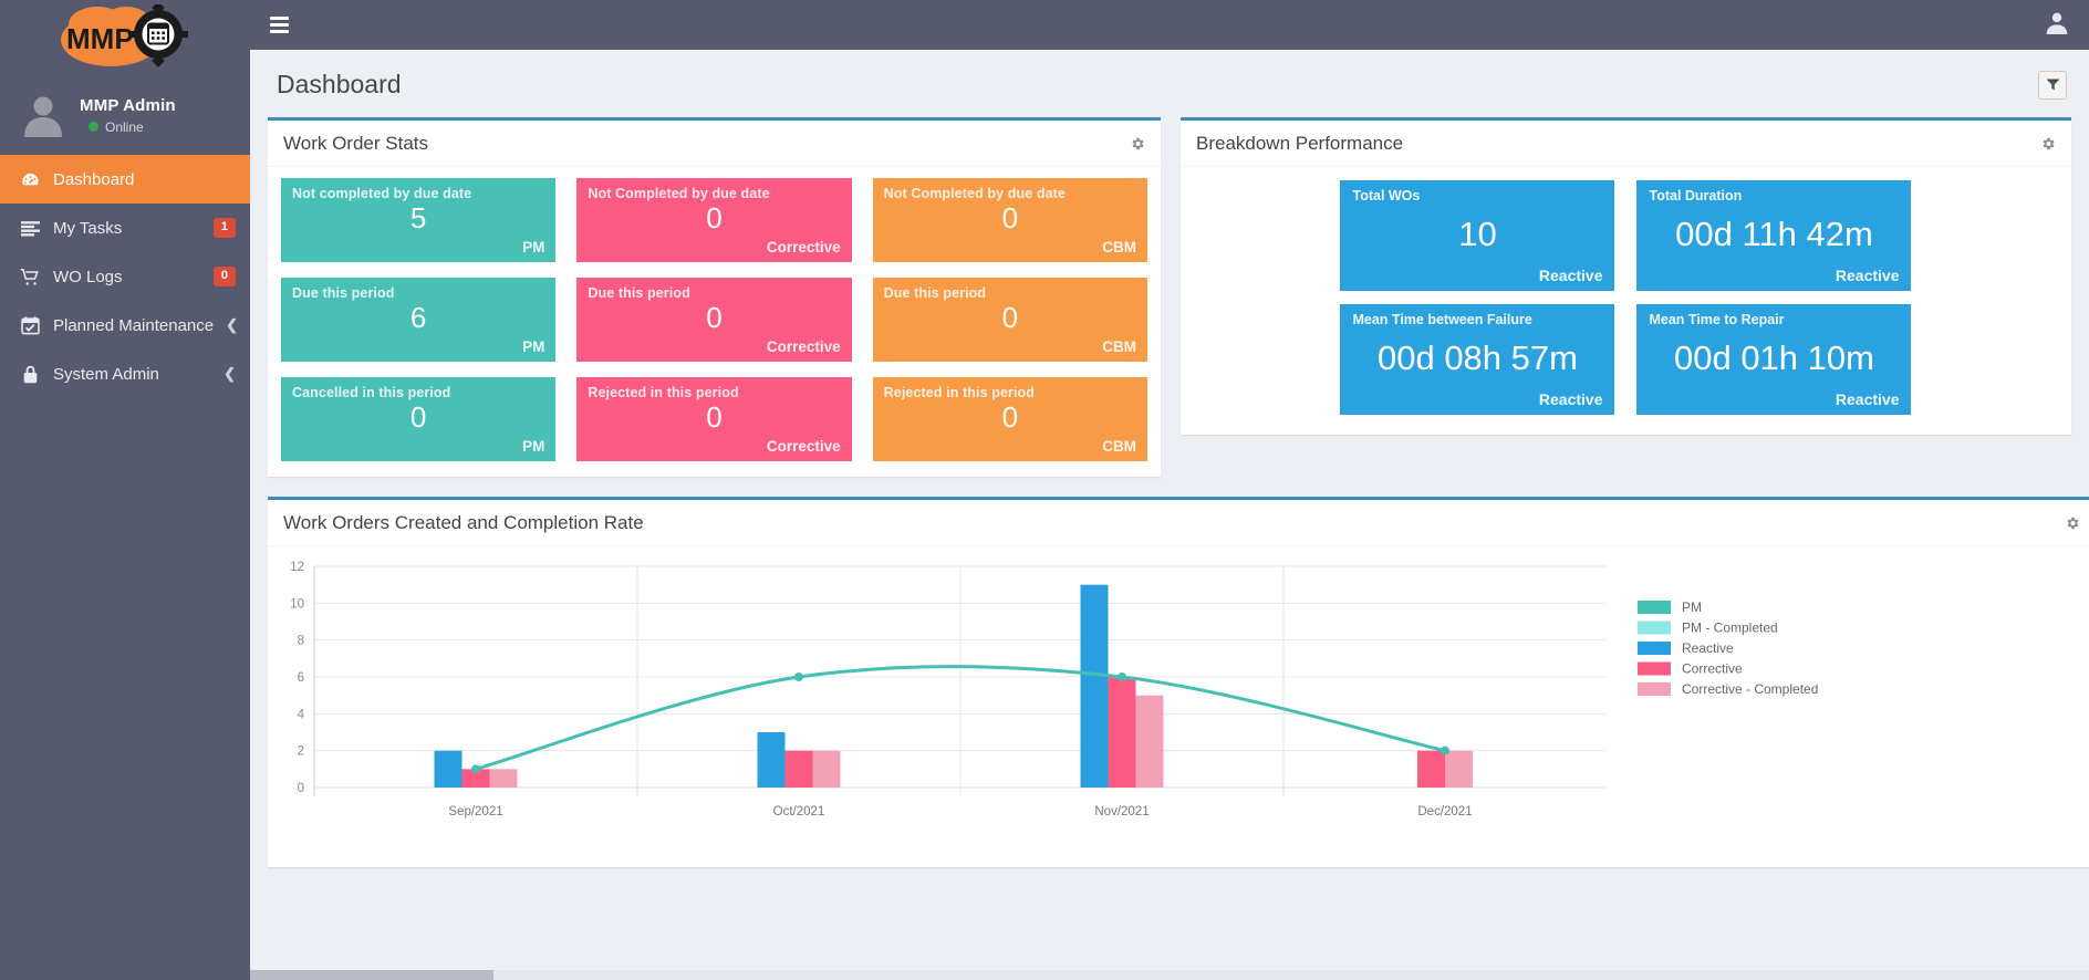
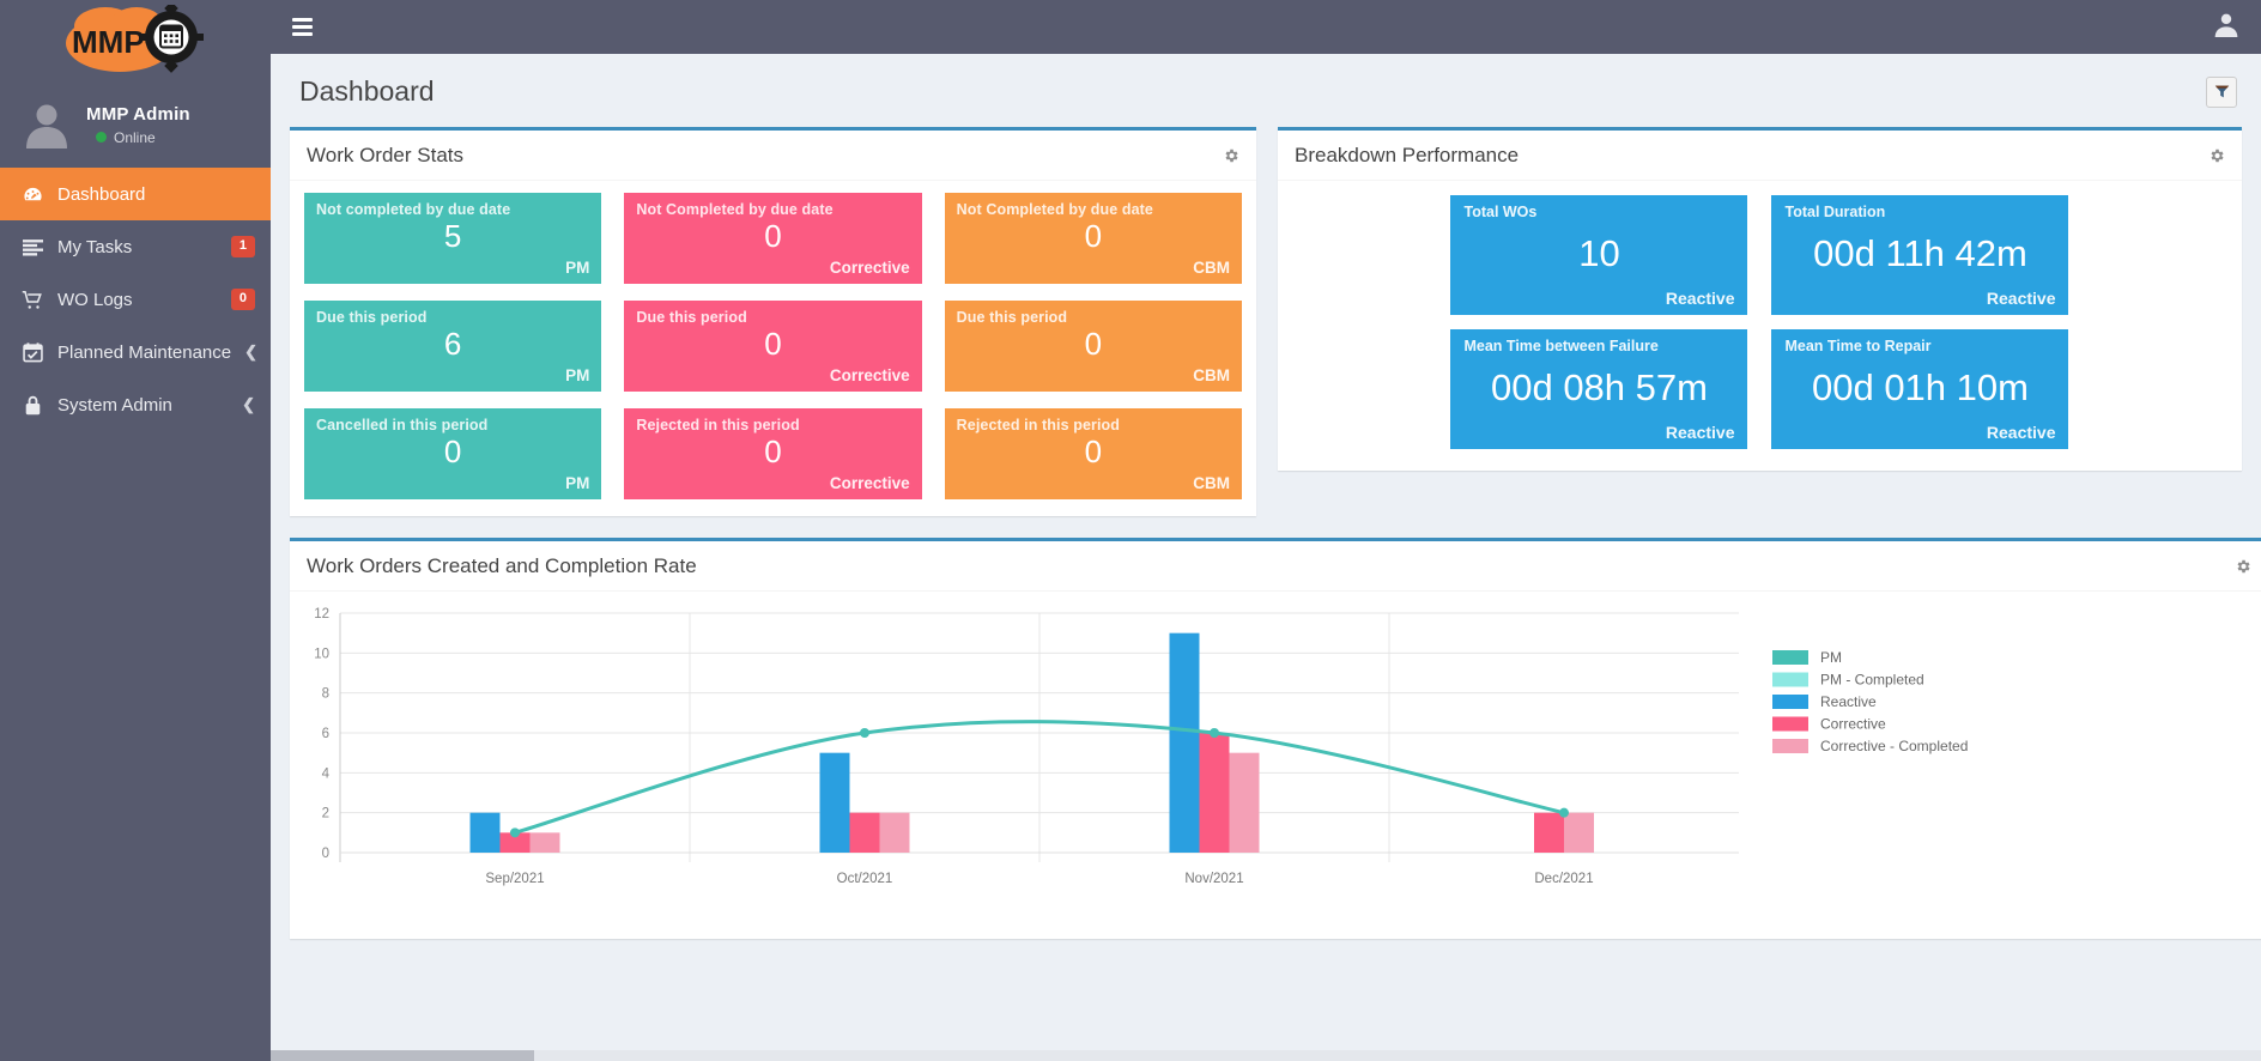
Reactive/Oct/2021: 3 -> 5
